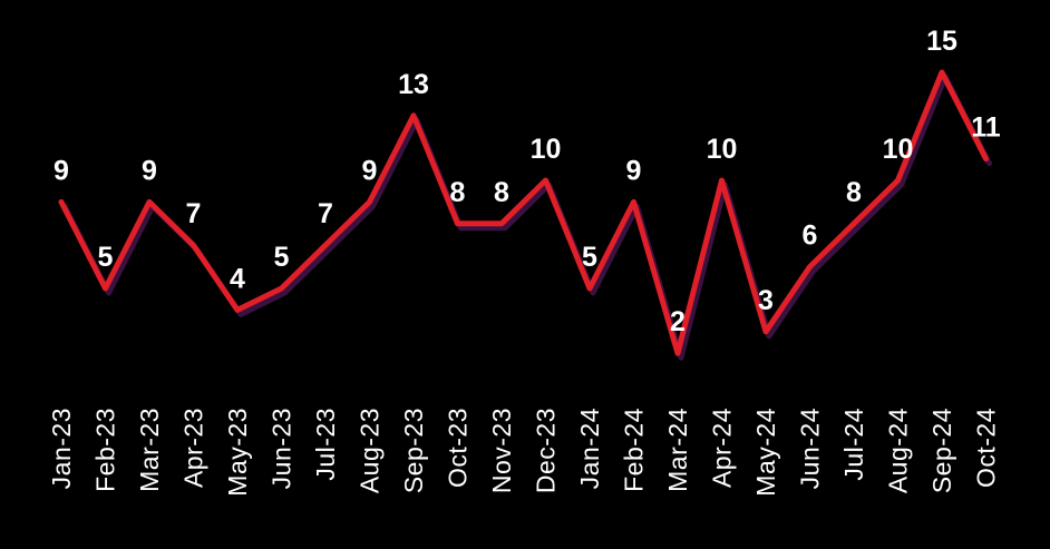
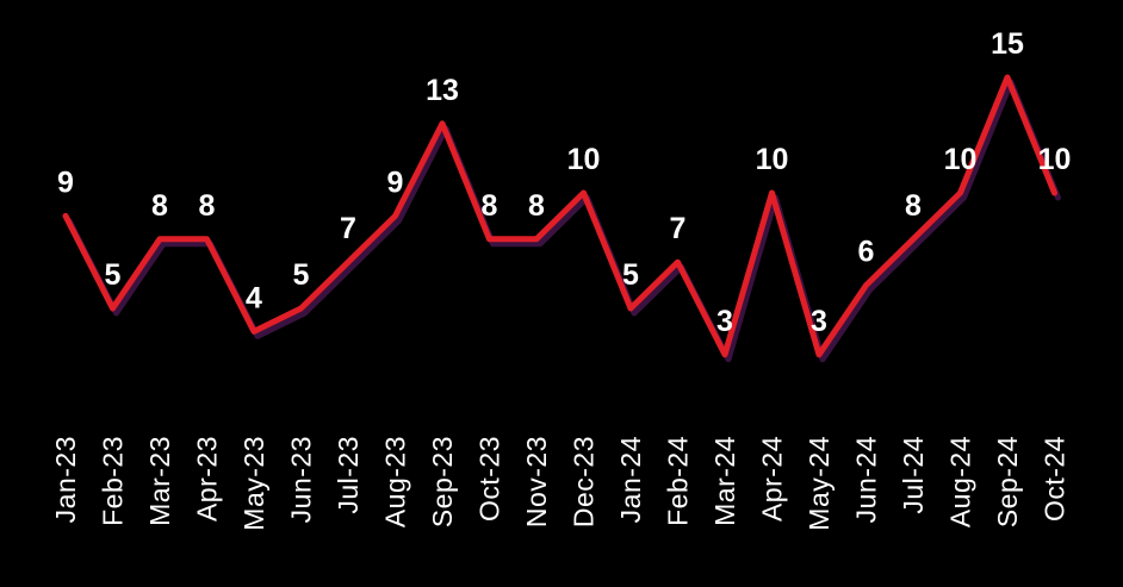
Mar-23: 9 -> 8
Apr-23: 7 -> 8
Feb-24: 9 -> 7
Mar-24: 2 -> 3
Oct-24: 11 -> 10
